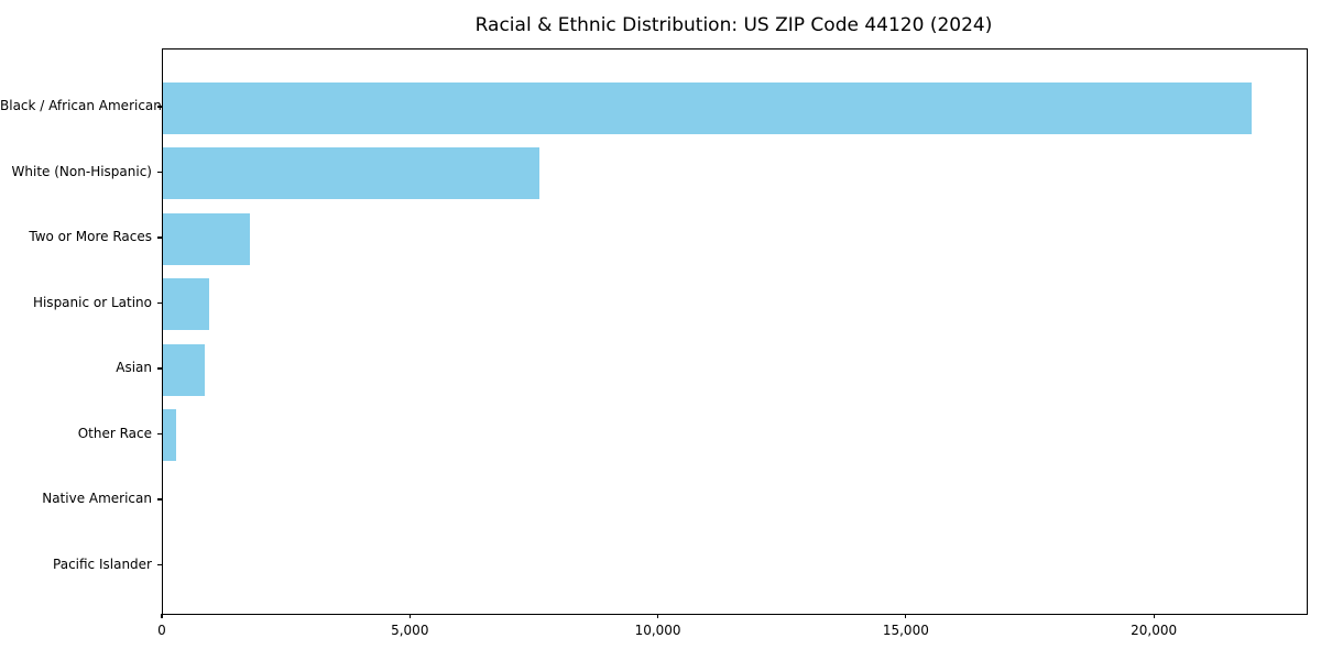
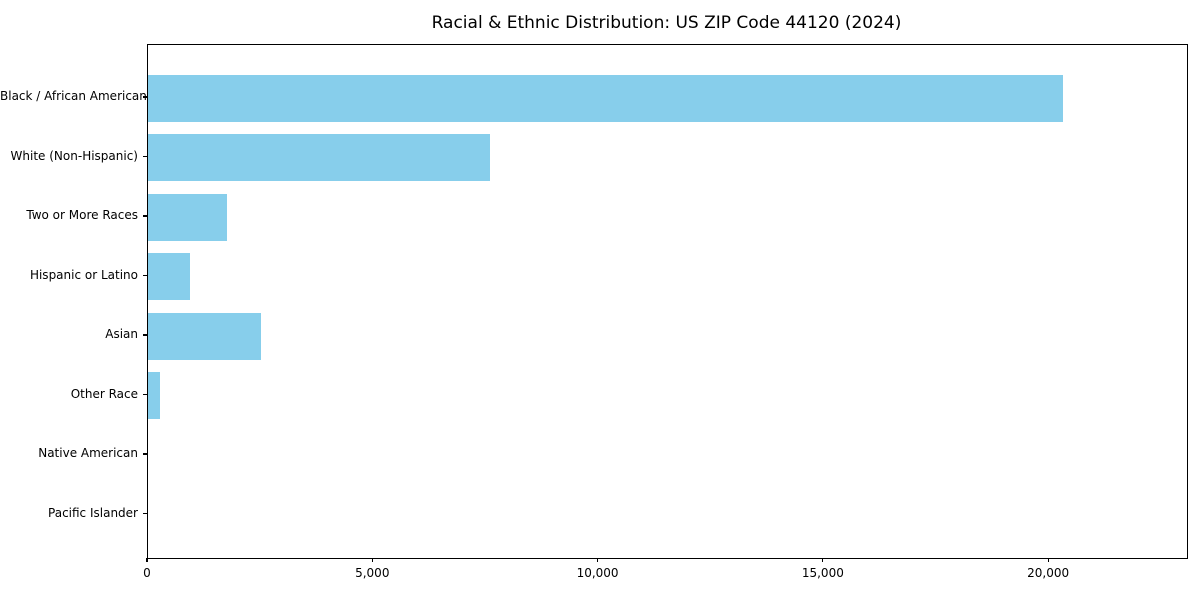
Black / African American: 22000 -> 20300
Asian: 800 -> 2500
